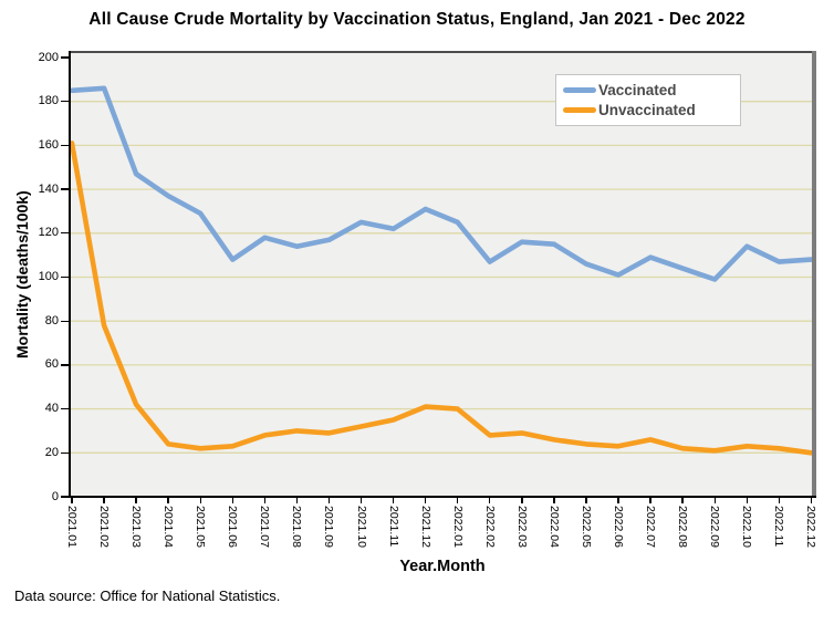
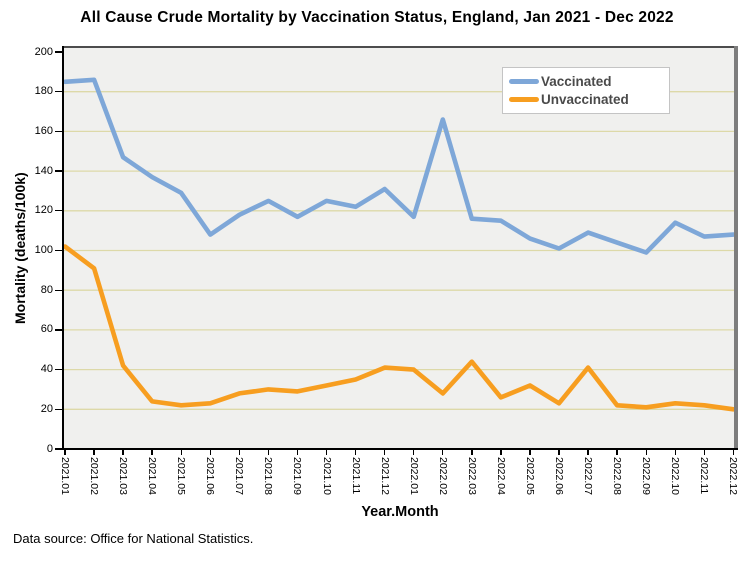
Unvaccinated/2021.01: 161 -> 102
Unvaccinated/2021.02: 78 -> 91
Vaccinated/2021.08: 114 -> 125
Vaccinated/2022.01: 125 -> 117
Vaccinated/2022.02: 107 -> 166
Unvaccinated/2022.03: 29 -> 44
Unvaccinated/2022.05: 24 -> 32
Unvaccinated/2022.07: 26 -> 41
